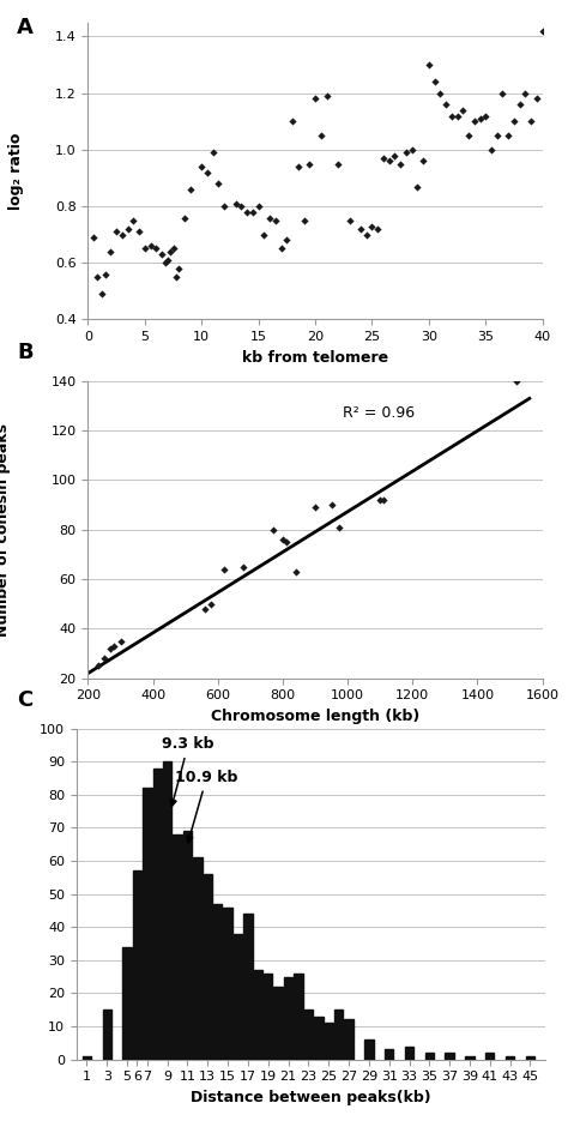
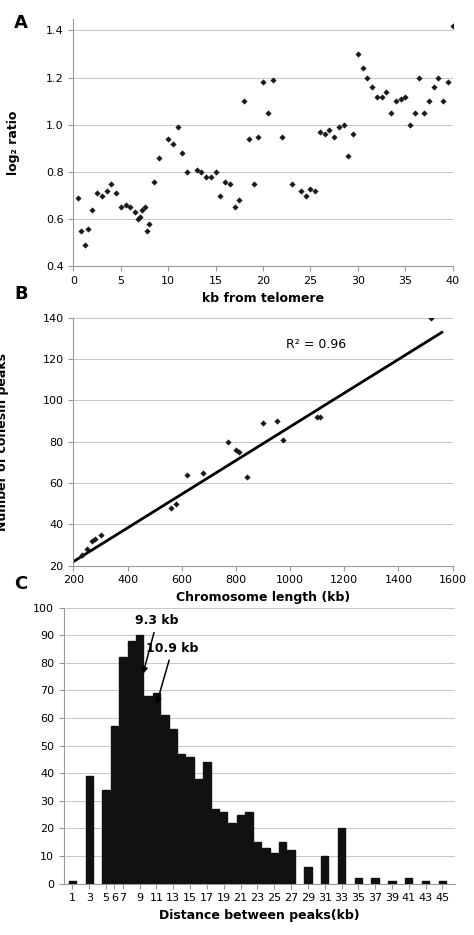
3: 15 -> 39
31: 3 -> 10
33: 4 -> 20
